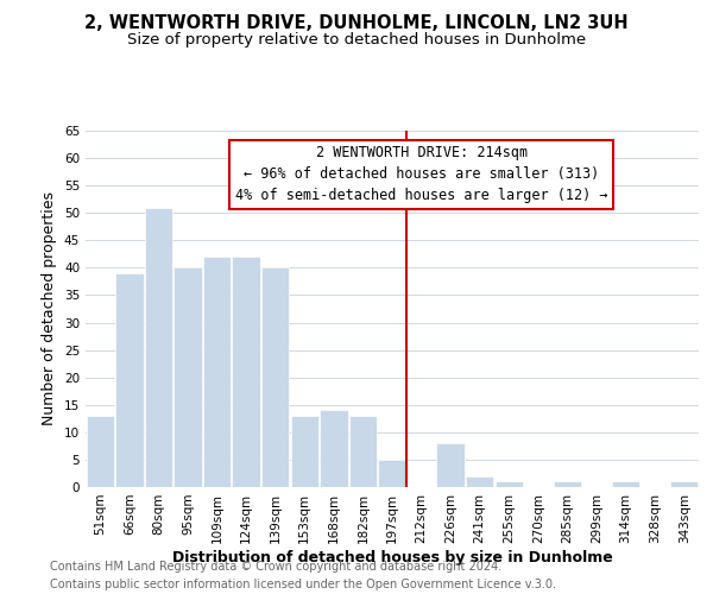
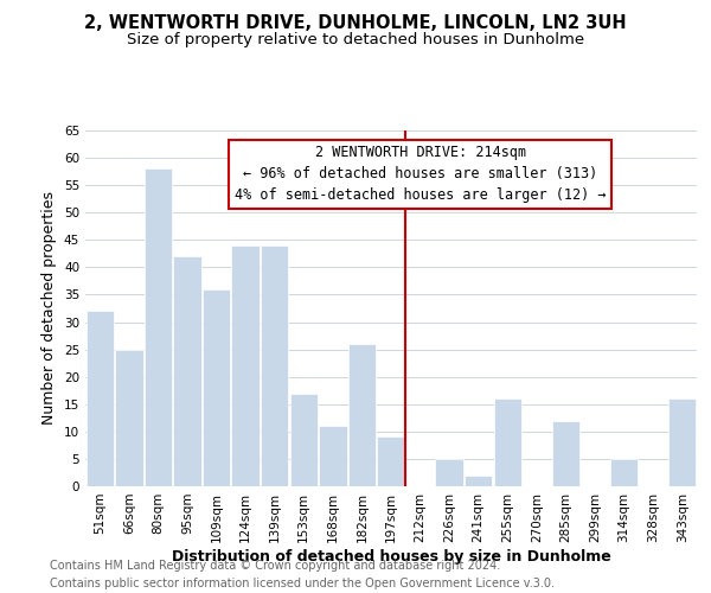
51sqm: 13 -> 32
66sqm: 39 -> 25
80sqm: 51 -> 58
95sqm: 40 -> 42
109sqm: 42 -> 36
124sqm: 42 -> 44
139sqm: 40 -> 44
153sqm: 13 -> 17
168sqm: 14 -> 11
182sqm: 13 -> 26
197sqm: 5 -> 9
226sqm: 8 -> 5
255sqm: 1 -> 16
285sqm: 1 -> 12
314sqm: 1 -> 5
343sqm: 1 -> 16
